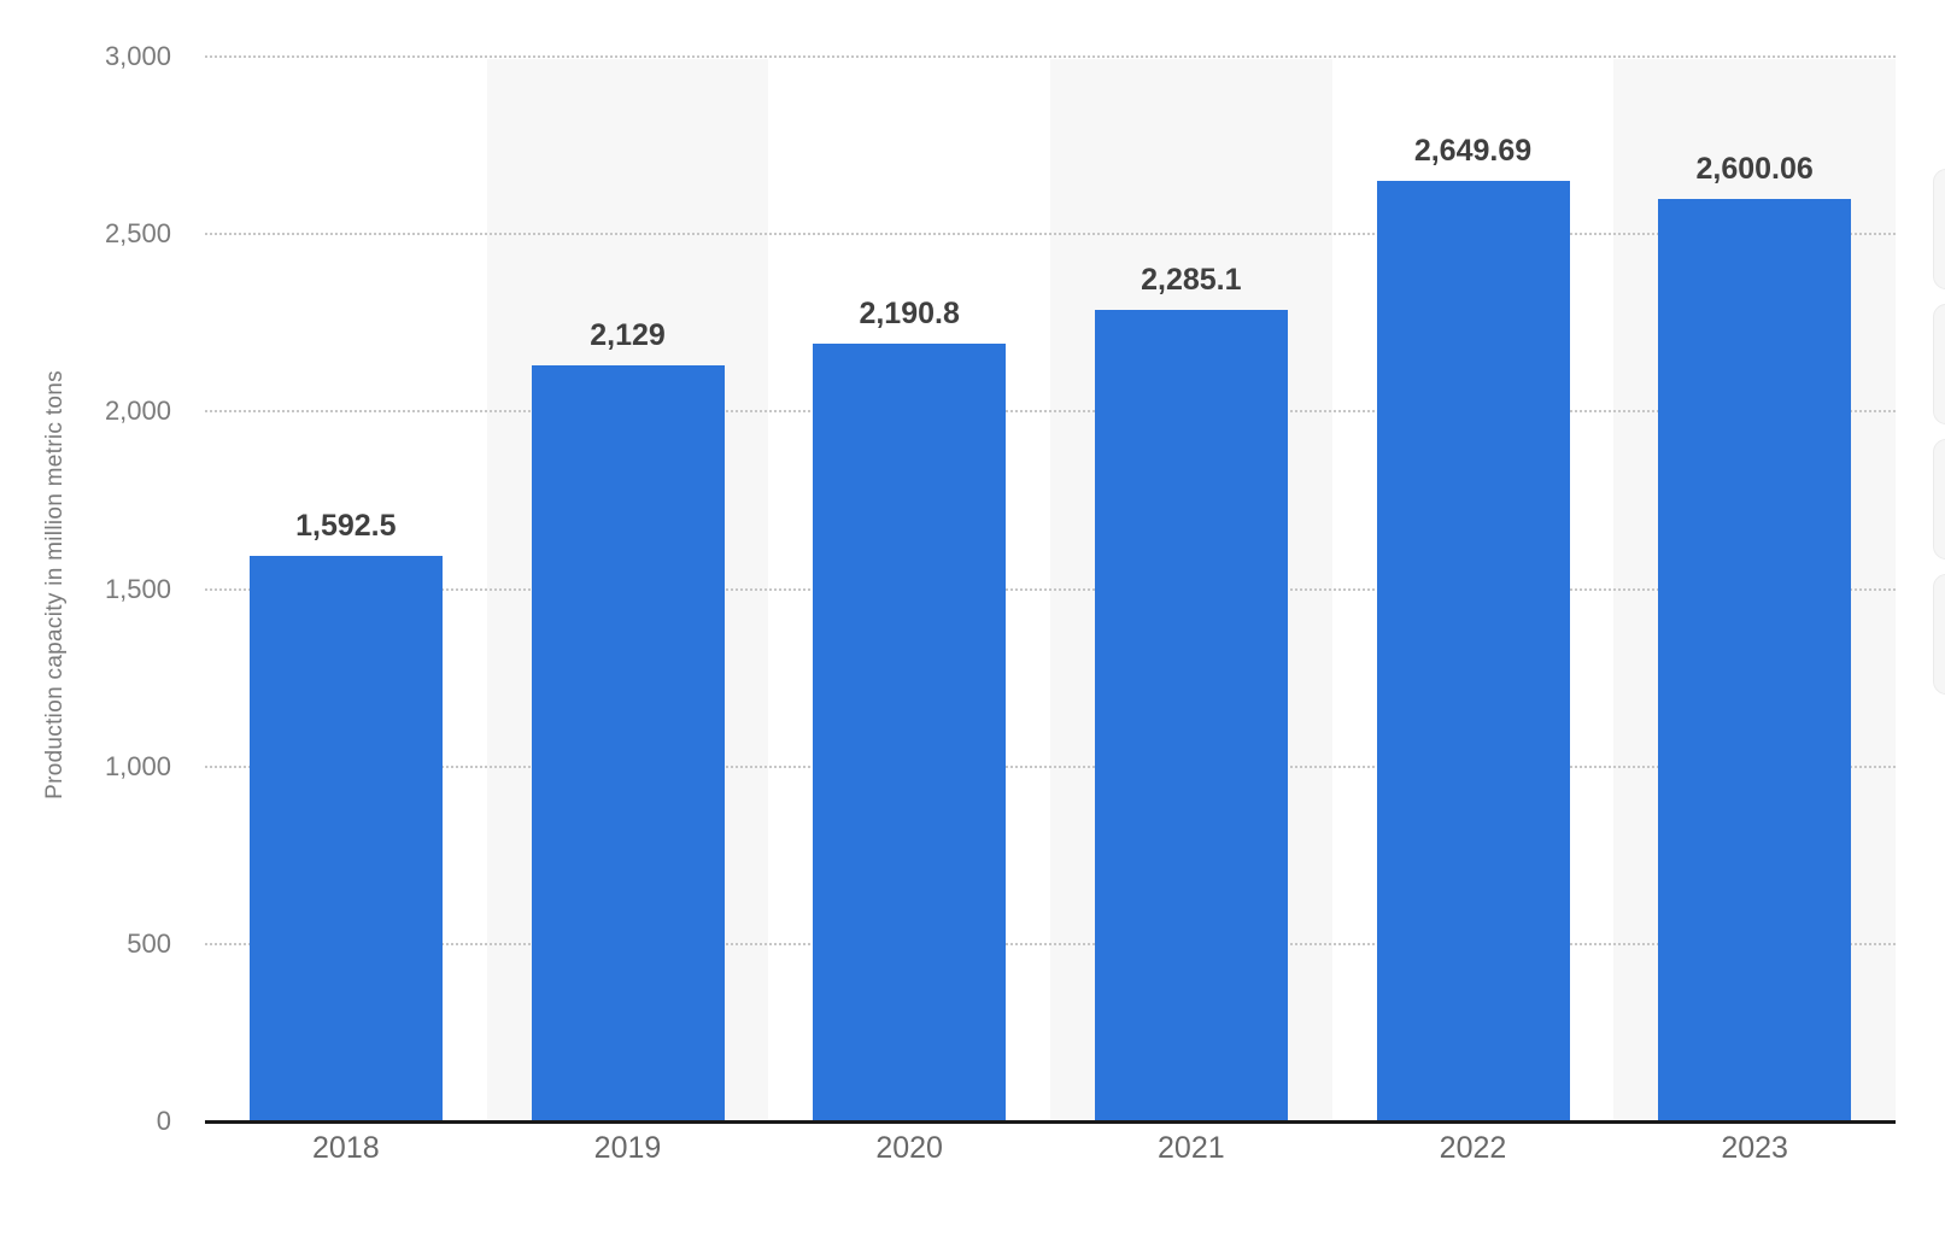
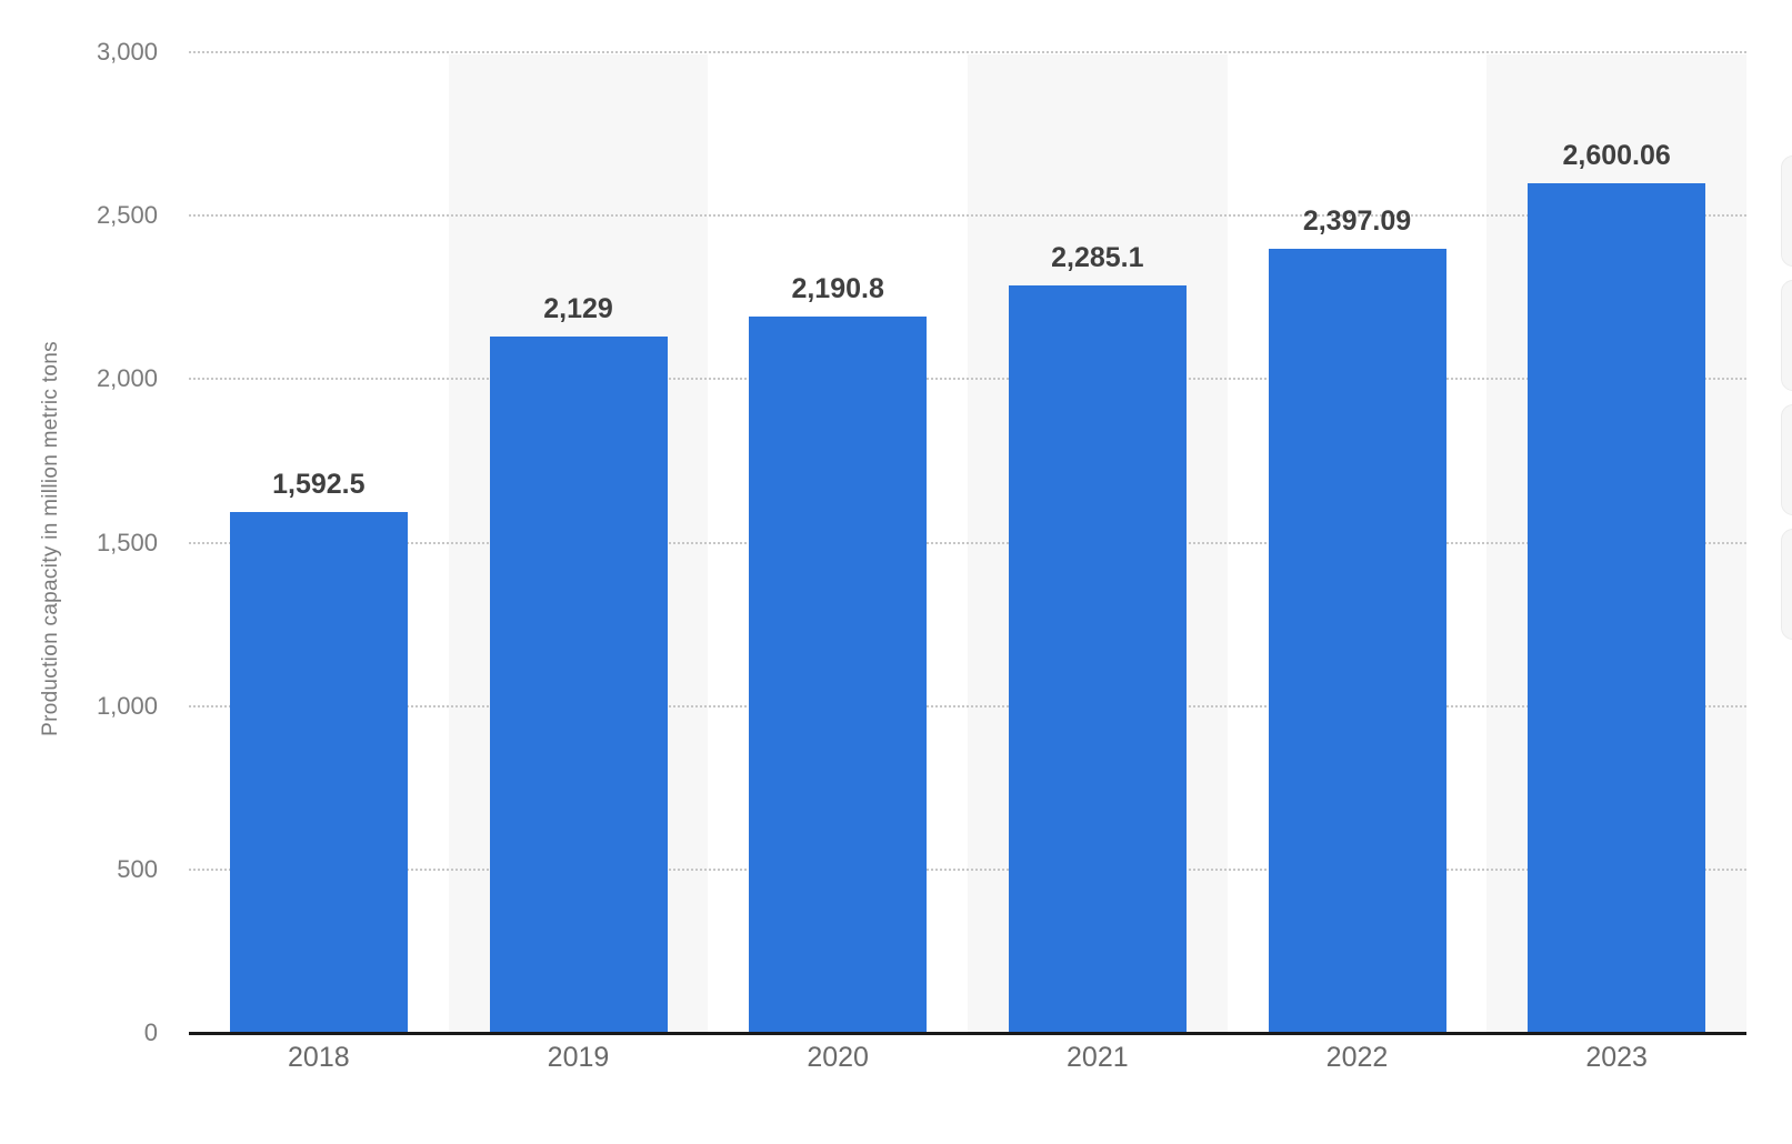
2022: 2,649.69 -> 2,397.09
